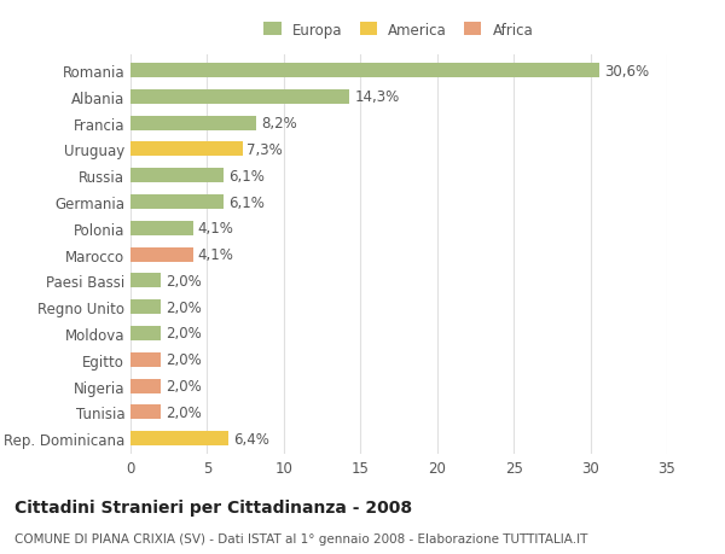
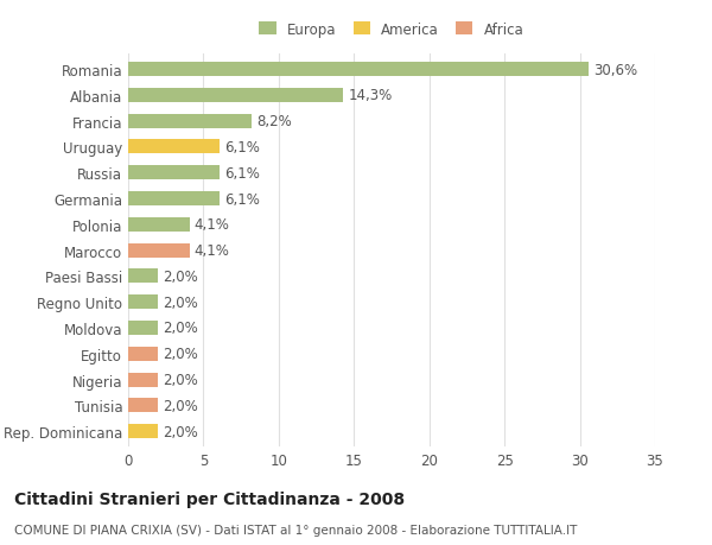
Uruguay: 7,3% -> 6,1%
Rep. Dominicana: 6,4% -> 2,0%
